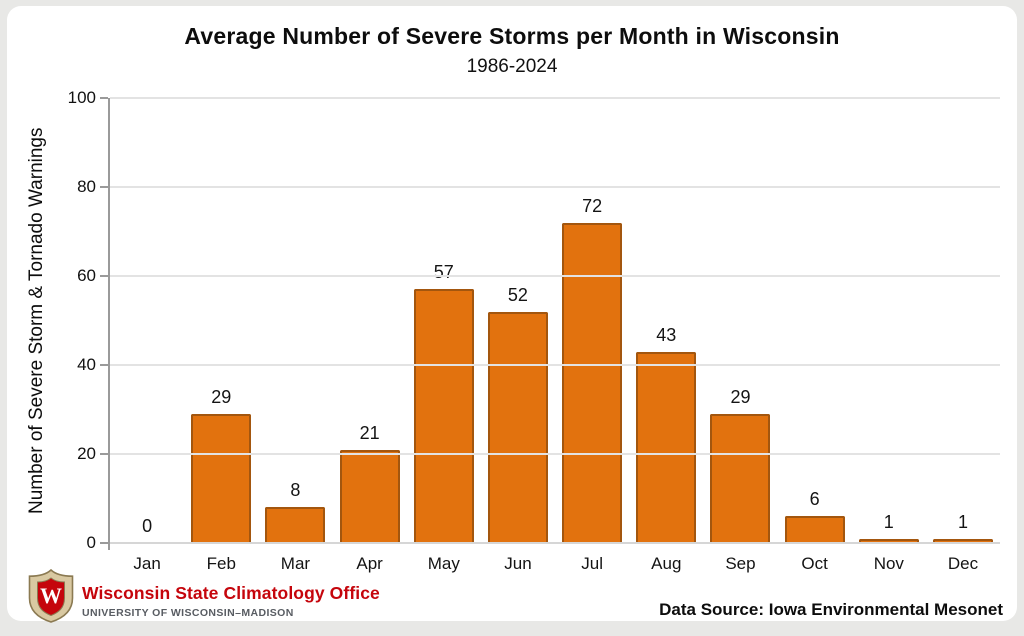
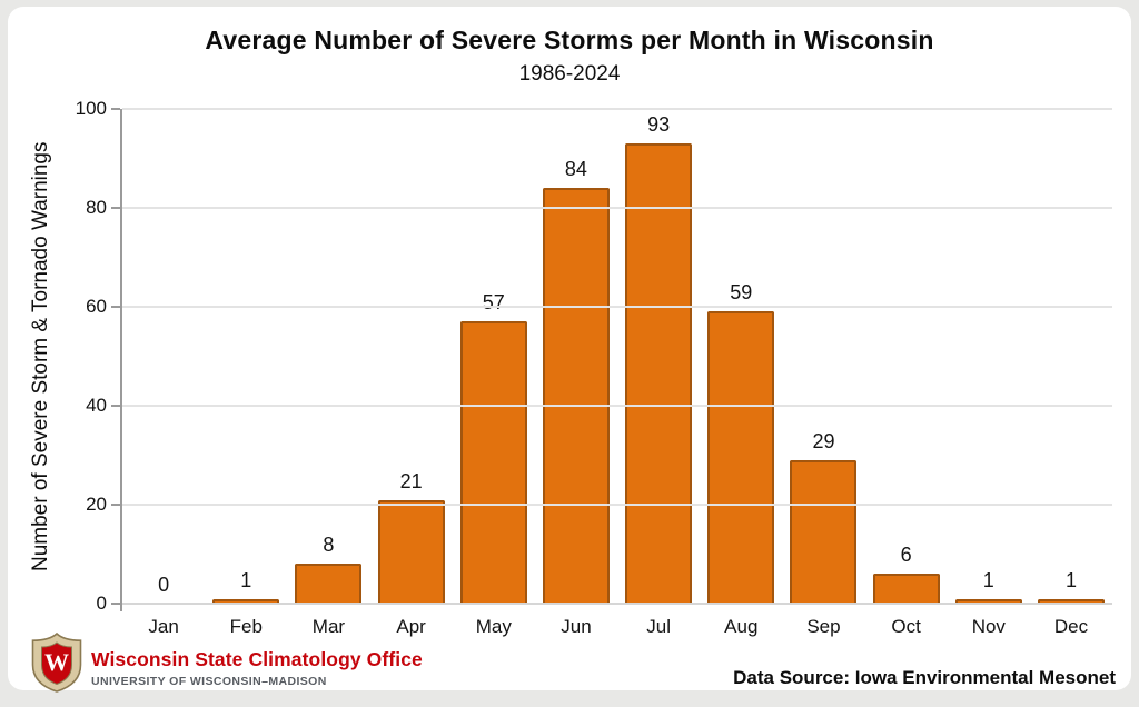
Feb: 29 -> 1
Jun: 52 -> 84
Jul: 72 -> 93
Aug: 43 -> 59
